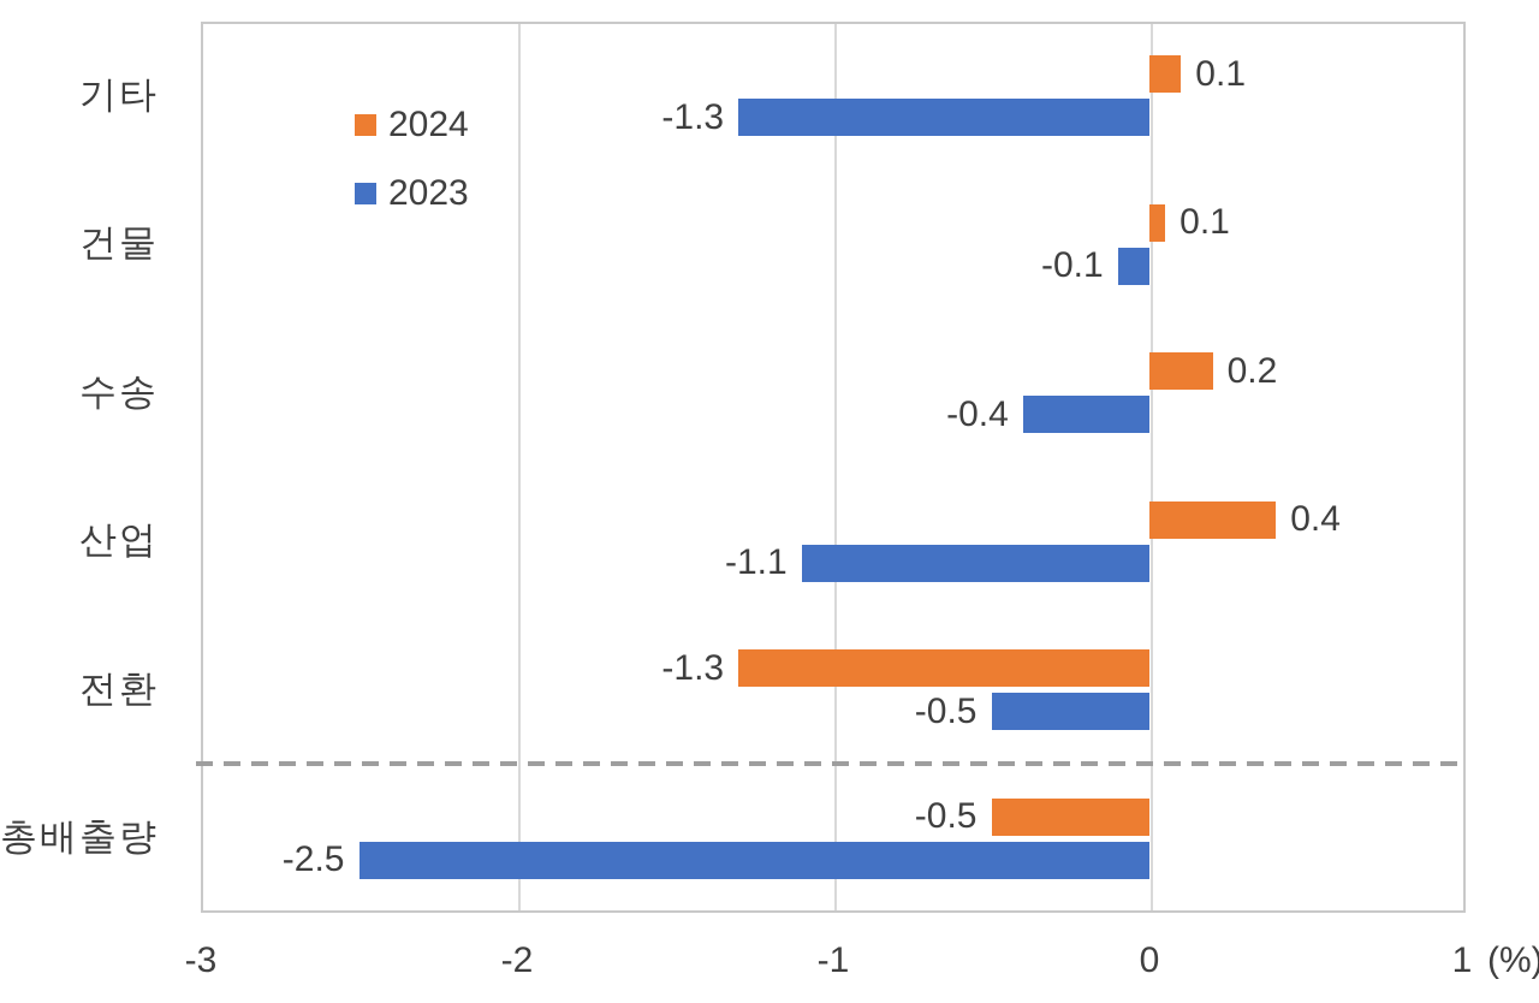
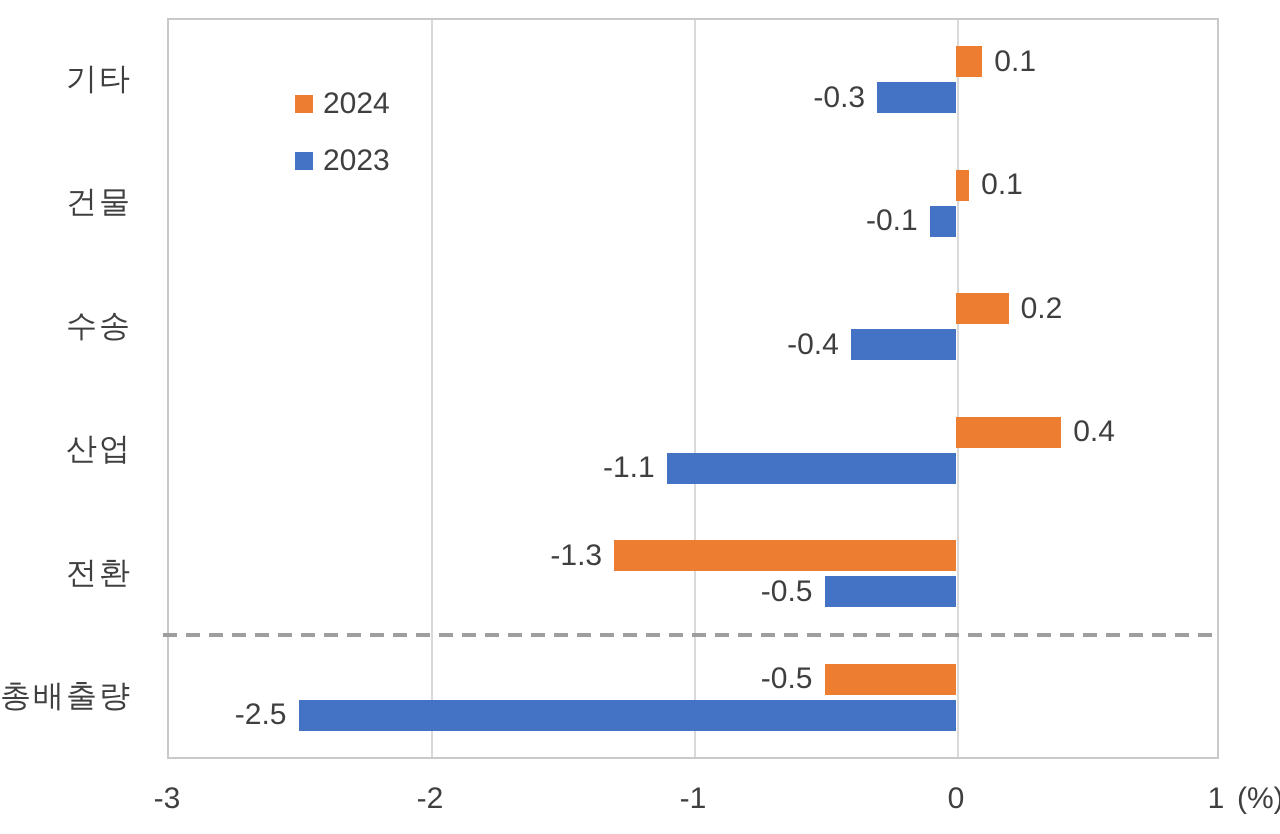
2023/기타: -1.3 -> -0.3
